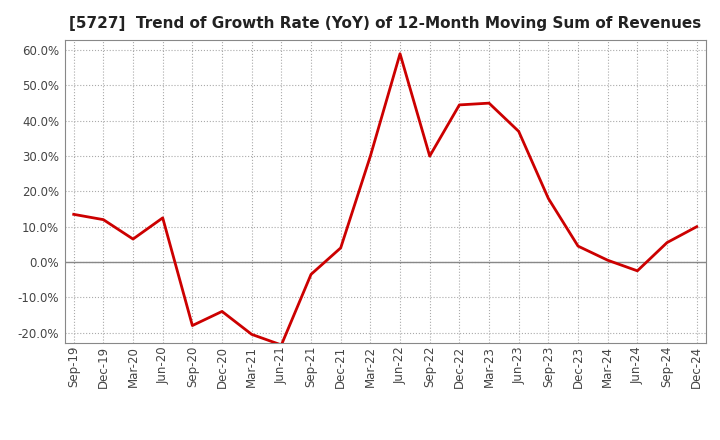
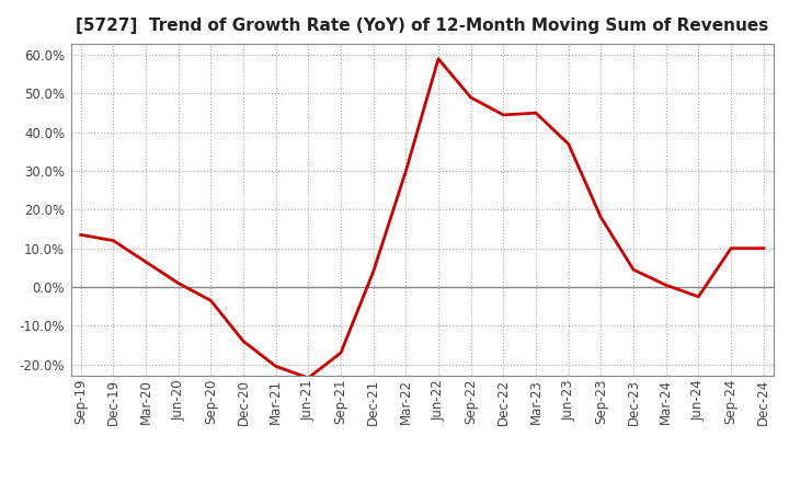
Jun-20: 12.5% -> 1.0%
Sep-20: -18.0% -> -3.5%
Sep-21: -3.5% -> -17.0%
Sep-22: 30.0% -> 49.0%
Sep-24: 5.5% -> 10.0%
